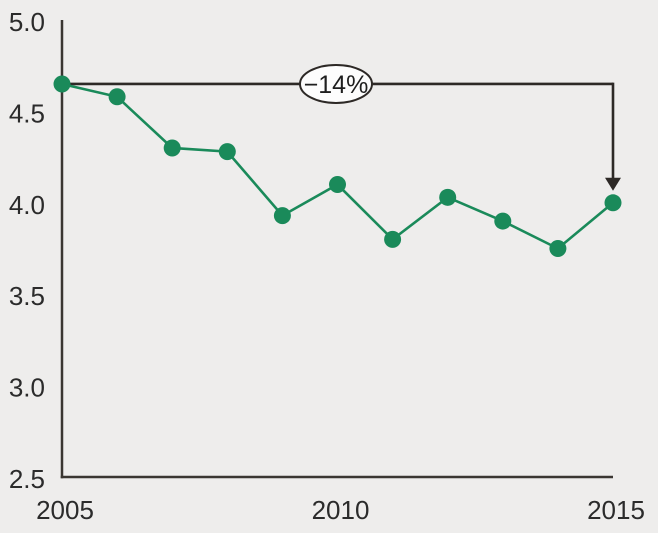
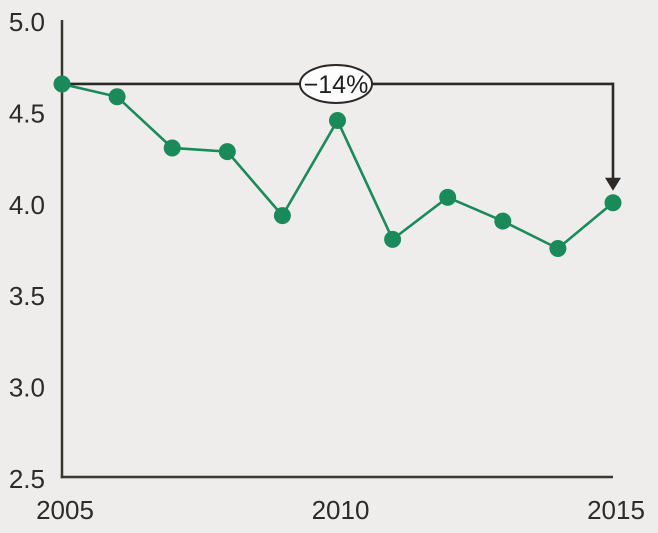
2010: 4.10 -> 4.45
